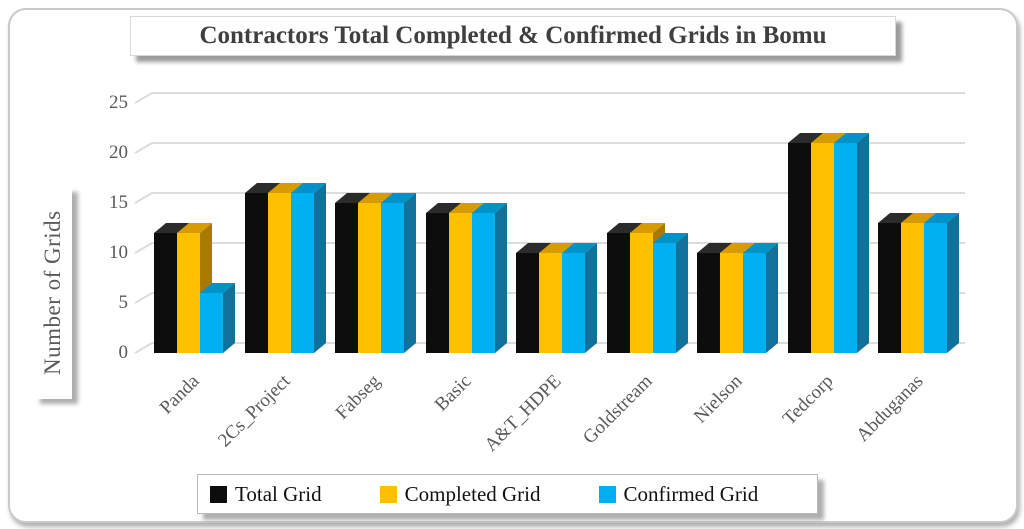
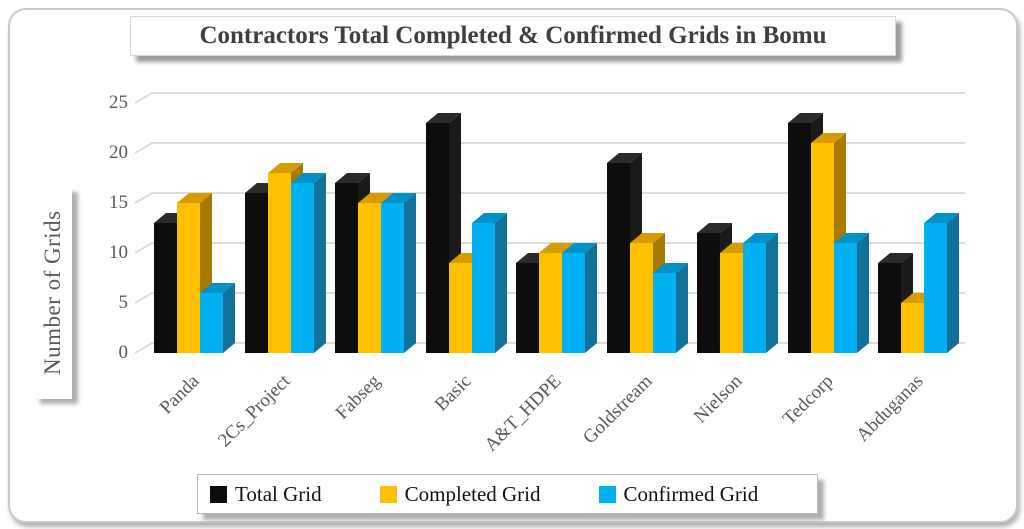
Total Grid/Panda: 12 -> 13
Completed Grid/Panda: 12 -> 15
Completed Grid/2Cs_Project: 16 -> 18
Confirmed Grid/2Cs_Project: 16 -> 17
Total Grid/Fabseg: 15 -> 17
Total Grid/Basic: 14 -> 23
Completed Grid/Basic: 14 -> 9
Confirmed Grid/Basic: 14 -> 13
Total Grid/A&T_HDPE: 10 -> 9
Total Grid/Goldstream: 12 -> 19
Completed Grid/Goldstream: 12 -> 11
Confirmed Grid/Goldstream: 11 -> 8
Total Grid/Nielson: 10 -> 12
Confirmed Grid/Nielson: 10 -> 11
Total Grid/Tedcorp: 21 -> 23
Confirmed Grid/Tedcorp: 21 -> 11
Total Grid/Abduganas: 13 -> 9
Completed Grid/Abduganas: 13 -> 5
